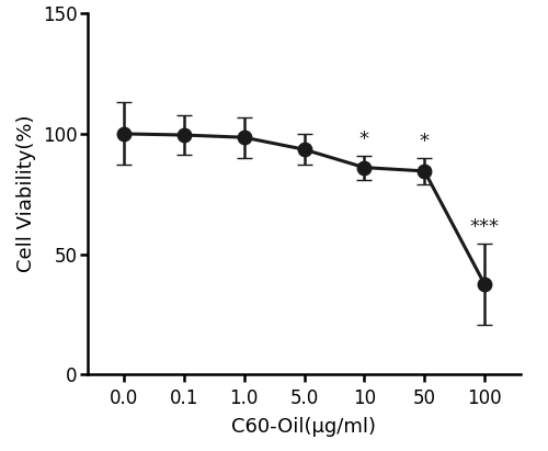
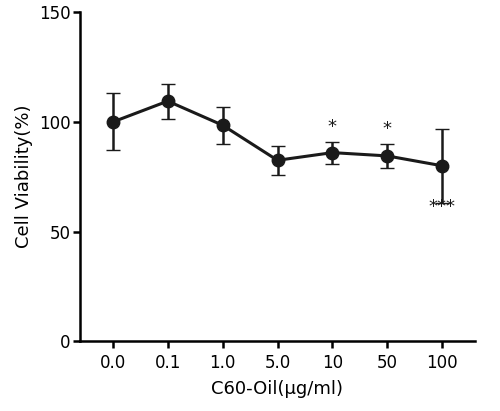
0.1: 99.5 -> 109.5
5.0: 93.5 -> 82.5
100: 37.5 -> 80.0
